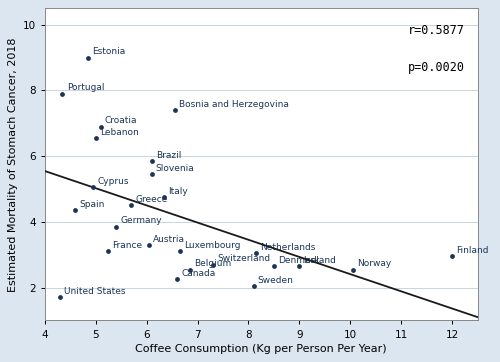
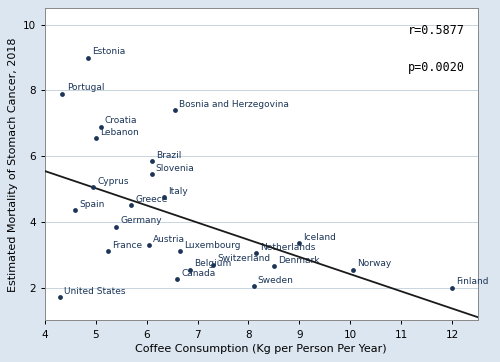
9: 2.65 -> 3.35
12: 2.95 -> 2.00
